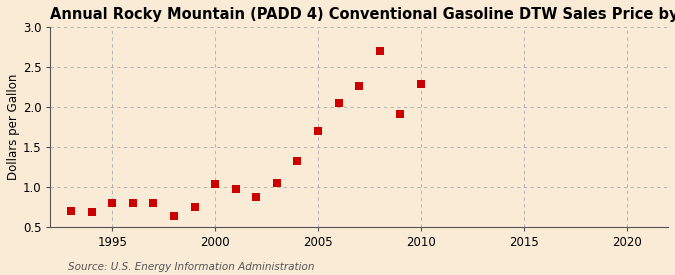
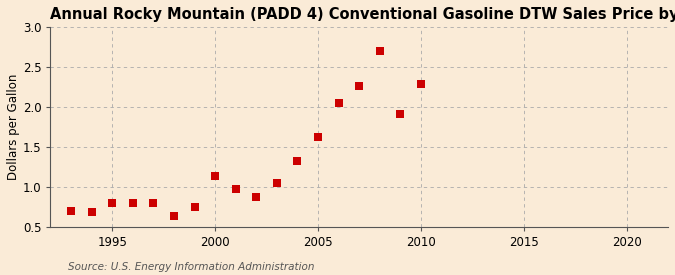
2000: 1.03 -> 1.14
2005: 1.70 -> 1.62
